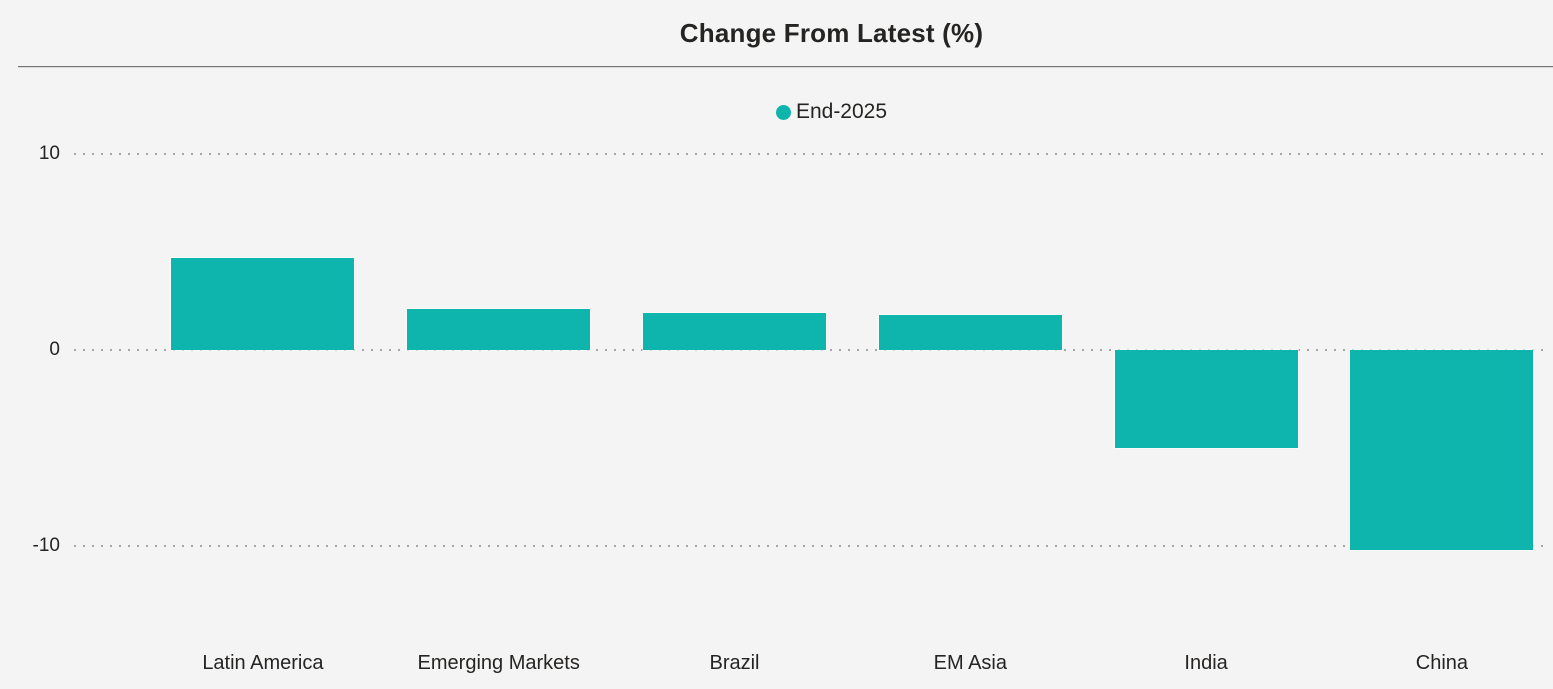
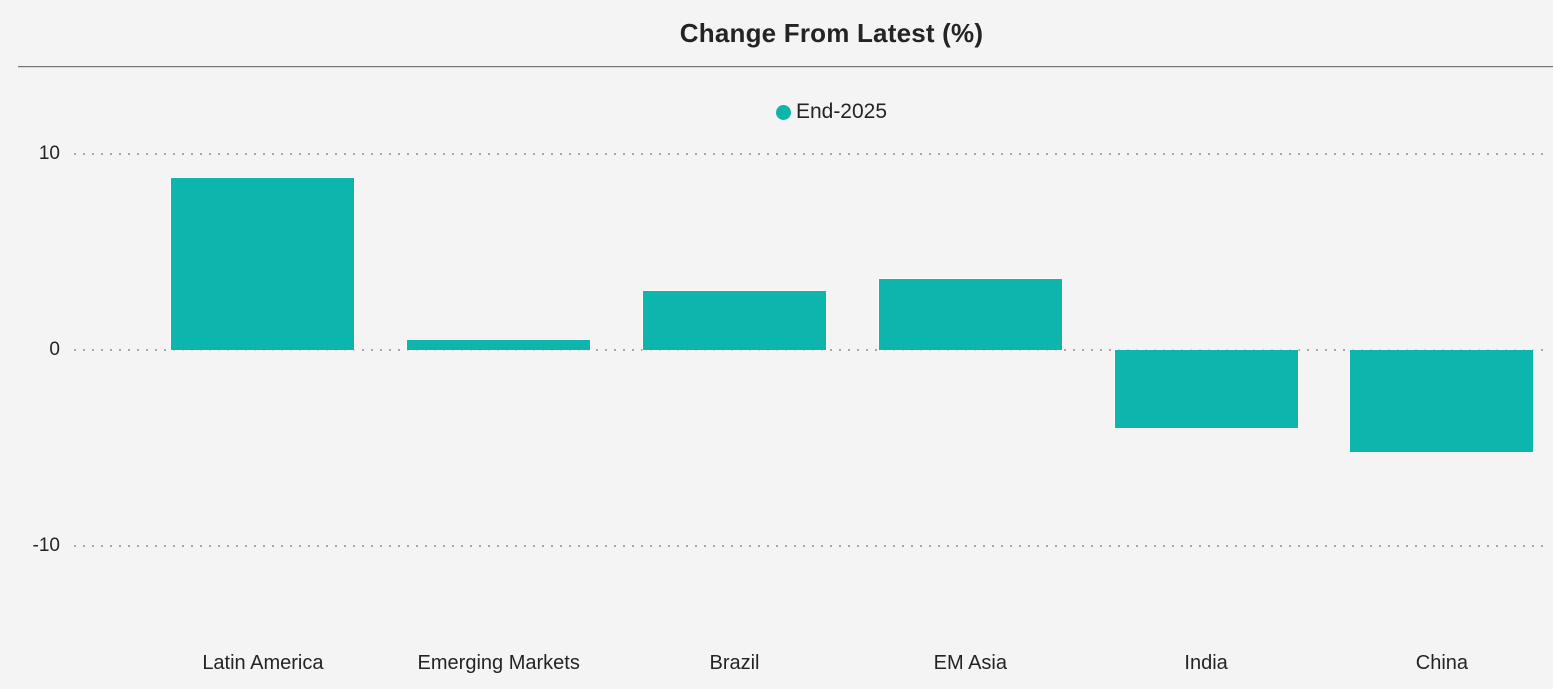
Latin America: 4.7 -> 8.8
Emerging Markets: 2.1 -> 0.5
Brazil: 1.9 -> 3.0
EM Asia: 1.8 -> 3.6
India: -5.0 -> -4.0
China: -10.2 -> -5.2
